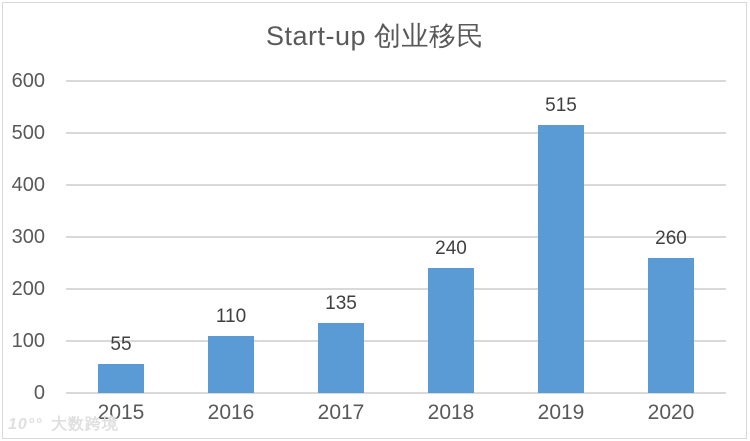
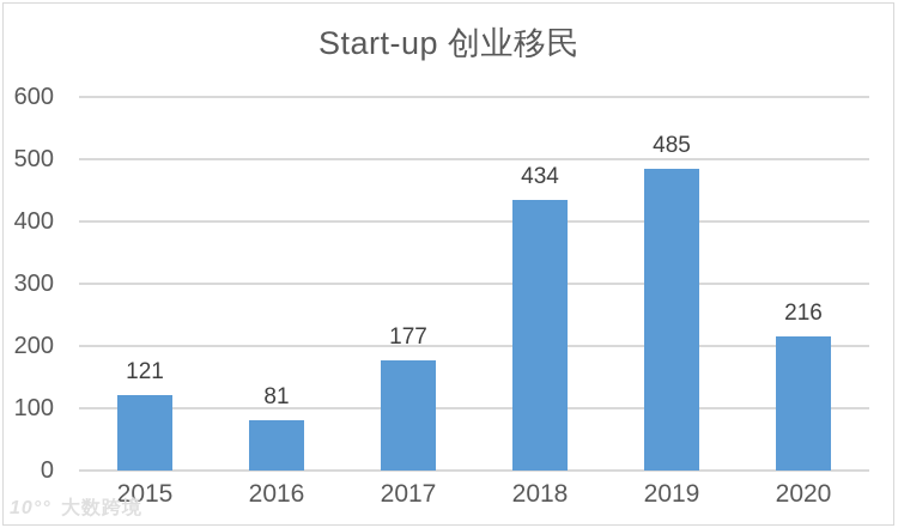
2015: 55 -> 121
2016: 110 -> 81
2017: 135 -> 177
2018: 240 -> 434
2019: 515 -> 485
2020: 260 -> 216
